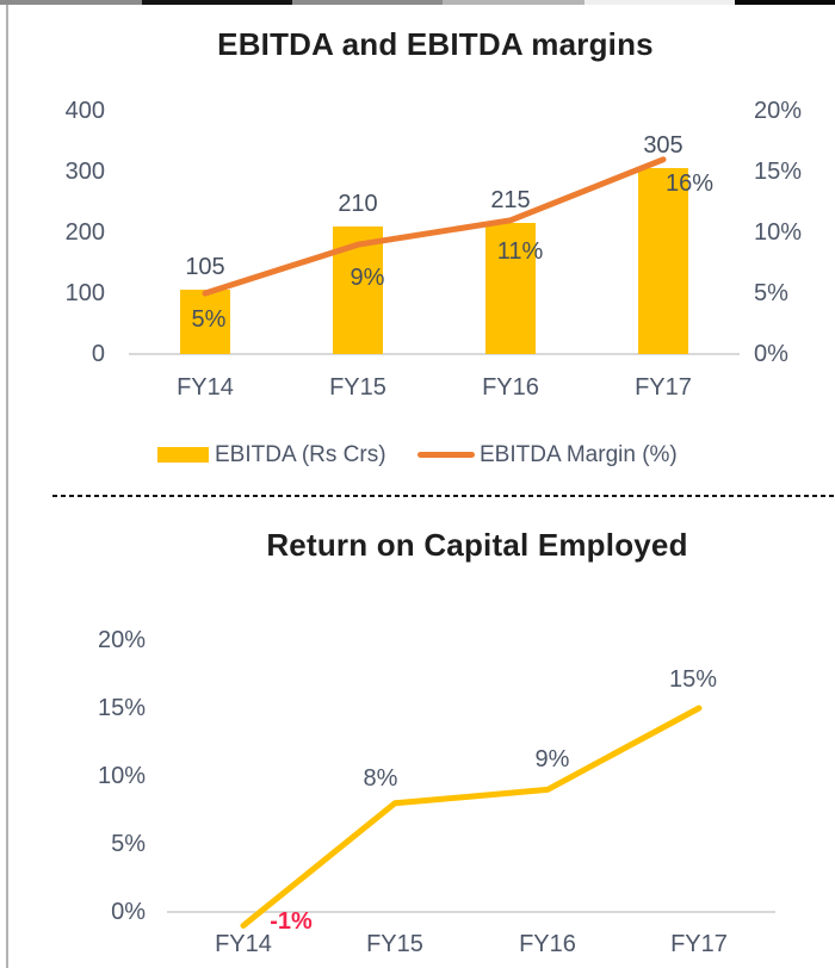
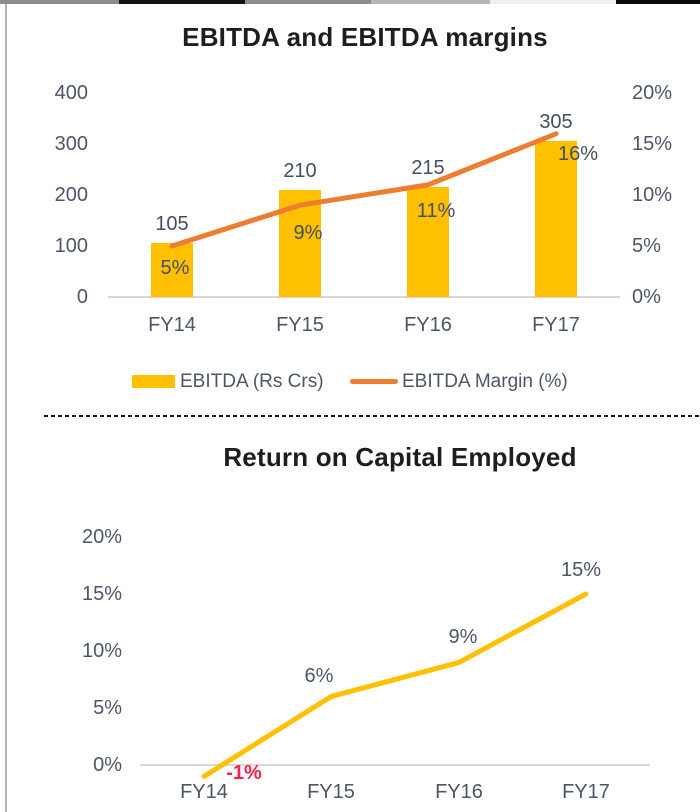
Return on Capital Employed/FY15: 8% -> 6%
